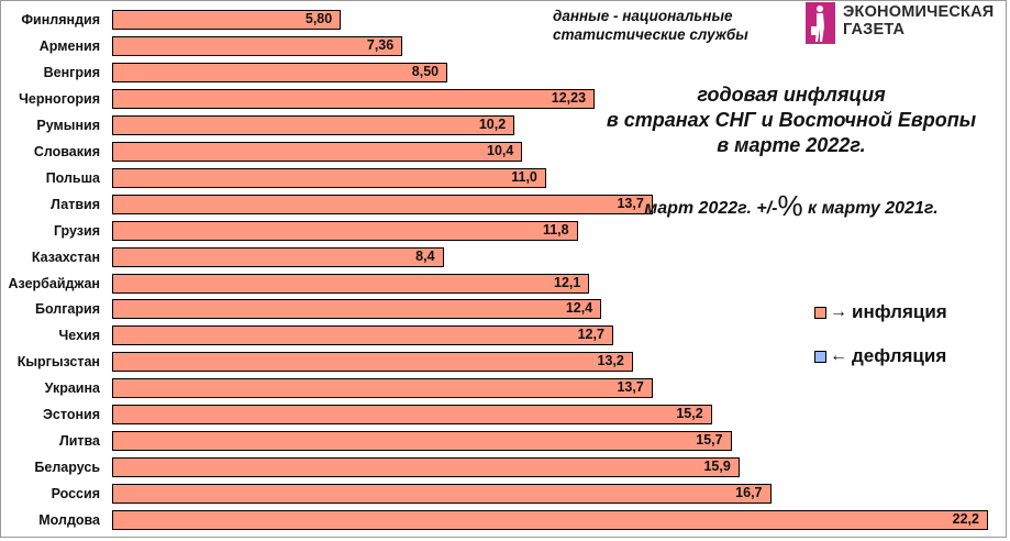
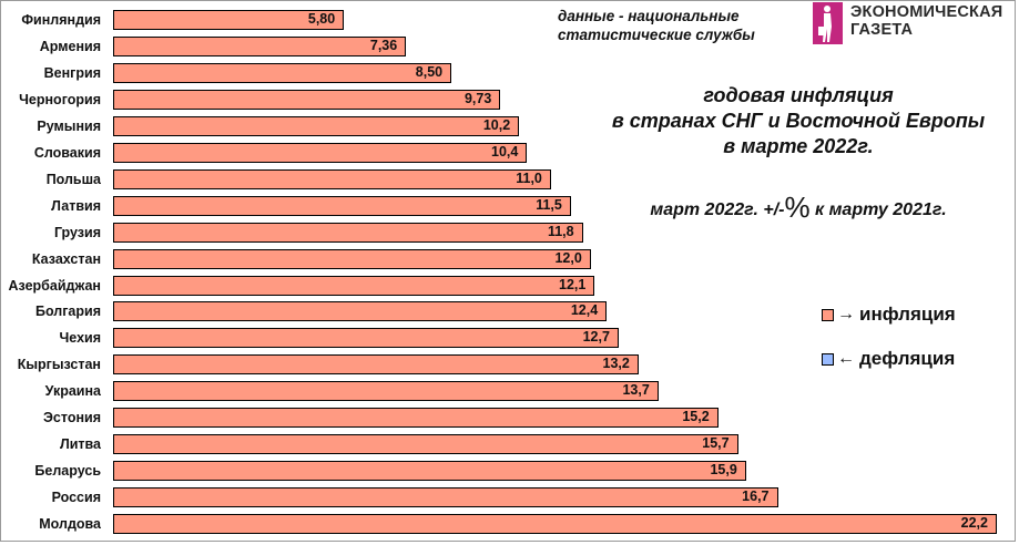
Черногория: 12,23 -> 9,73
Латвия: 13,7 -> 11,5
Казахстан: 8,4 -> 12,0
